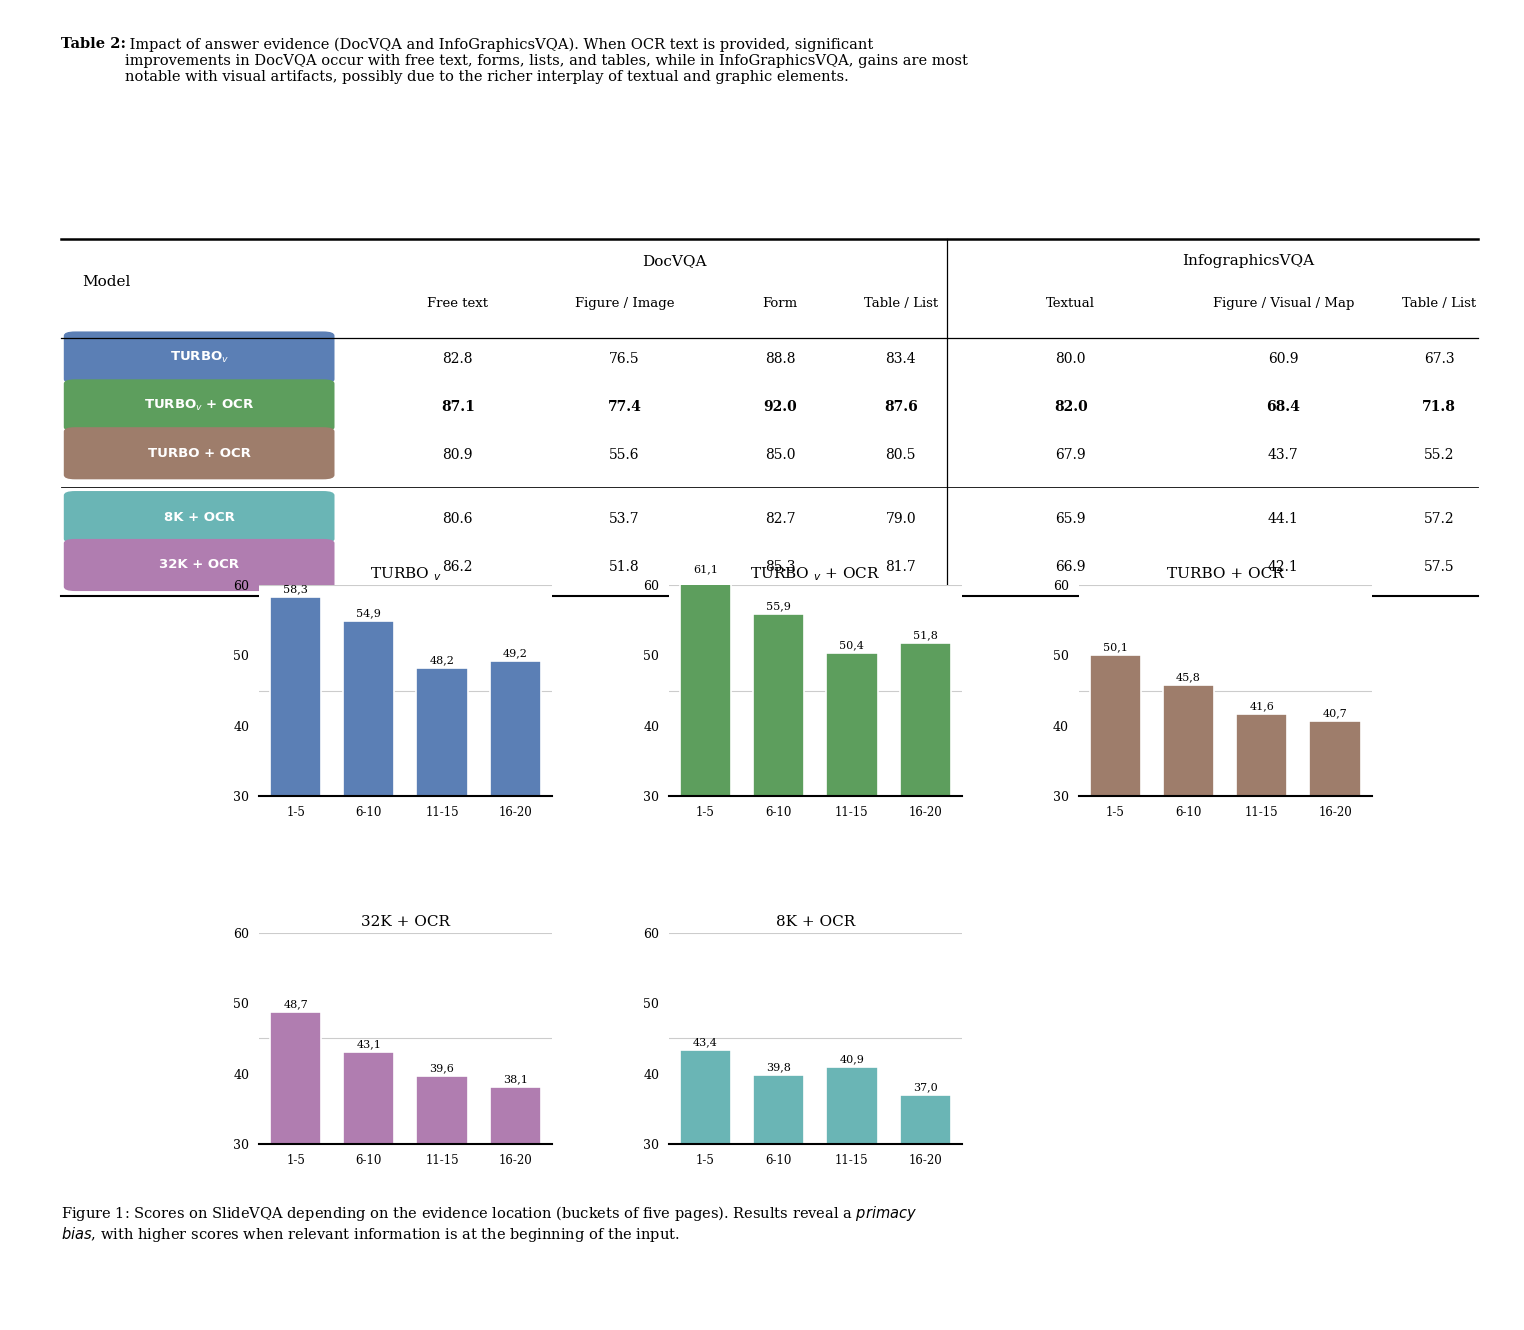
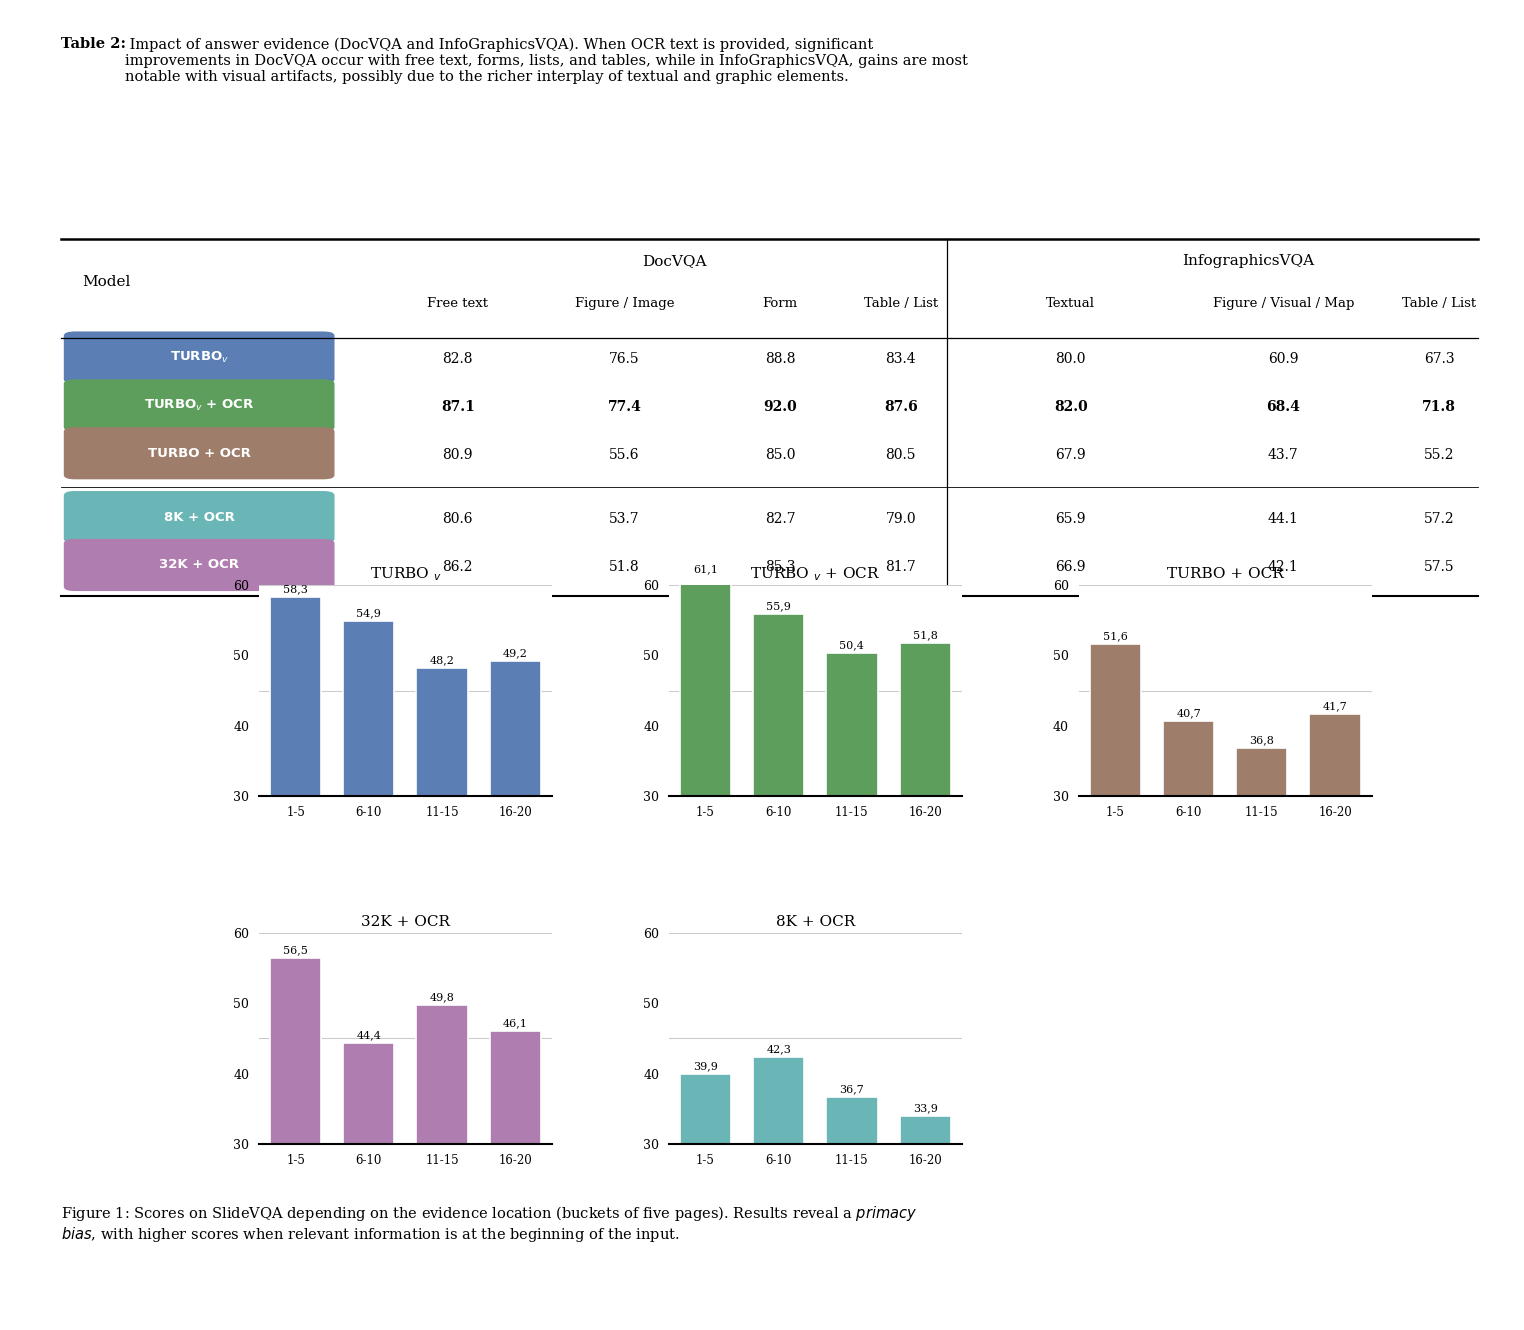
TURBO + OCR/1-5: 50,1 -> 51,6
TURBO + OCR/6-10: 45,8 -> 40,7
TURBO + OCR/11-15: 41,6 -> 36,8
TURBO + OCR/16-20: 40,7 -> 41,7
32K + OCR/1-5: 48,7 -> 56,5
32K + OCR/6-10: 43,1 -> 44,4
32K + OCR/11-15: 39,6 -> 49,8
32K + OCR/16-20: 38,1 -> 46,1
8K + OCR/1-5: 43,4 -> 39,9
8K + OCR/6-10: 39,8 -> 42,3
8K + OCR/11-15: 40,9 -> 36,7
8K + OCR/16-20: 37,0 -> 33,9
